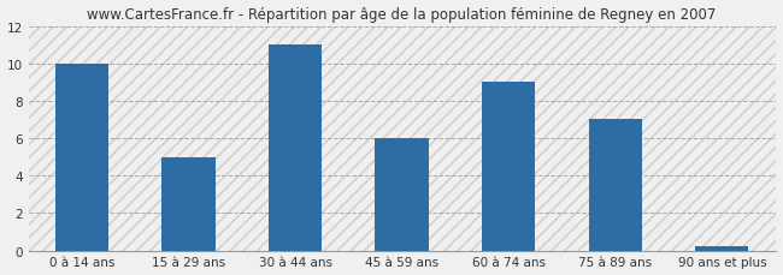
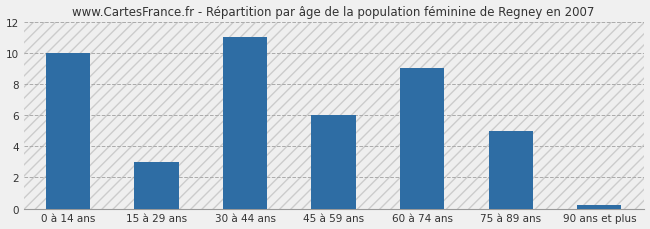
15 à 29 ans: 5.0 -> 3.0
75 à 89 ans: 7.0 -> 5.0
